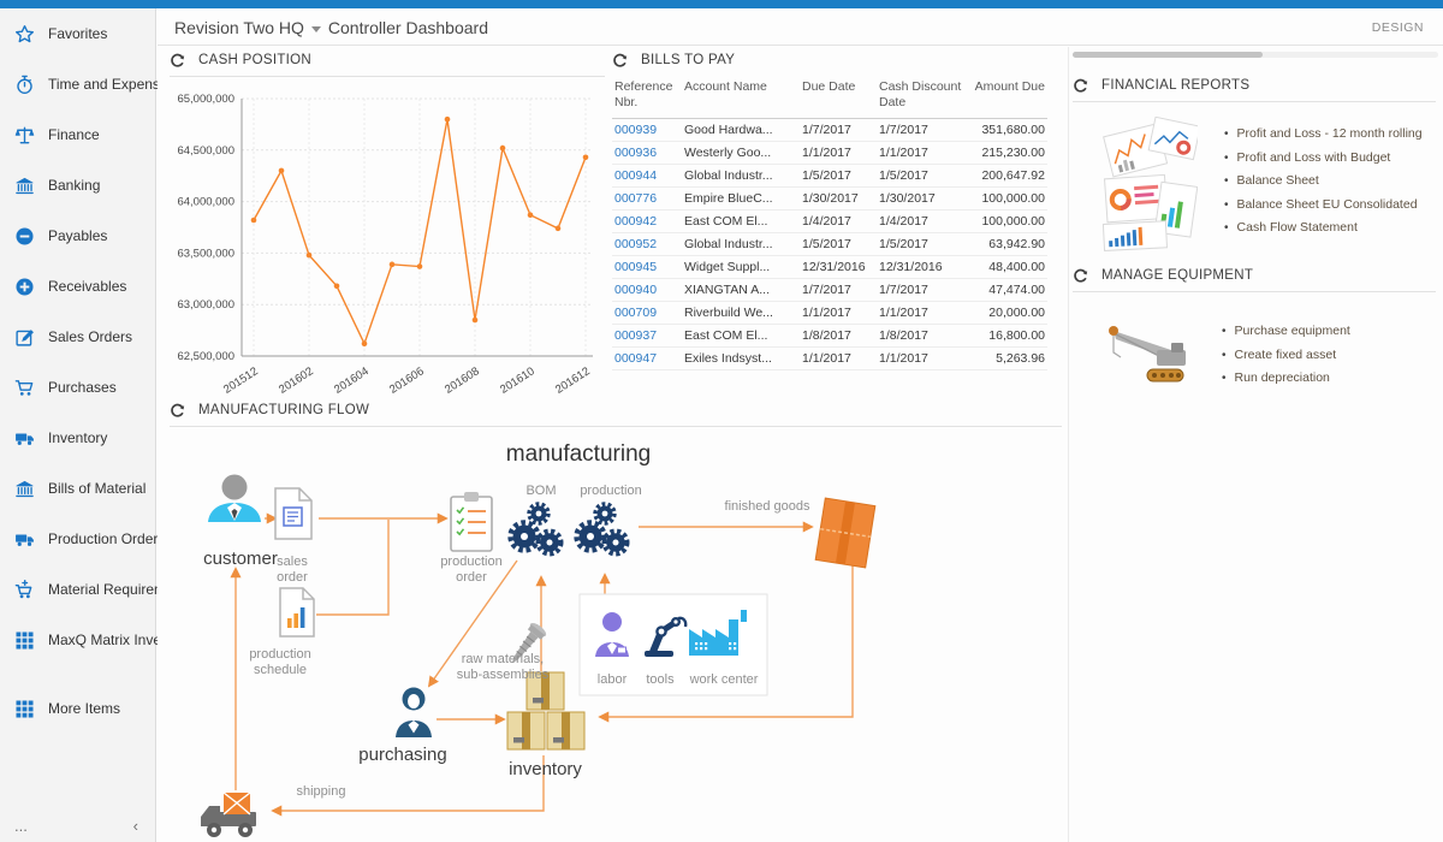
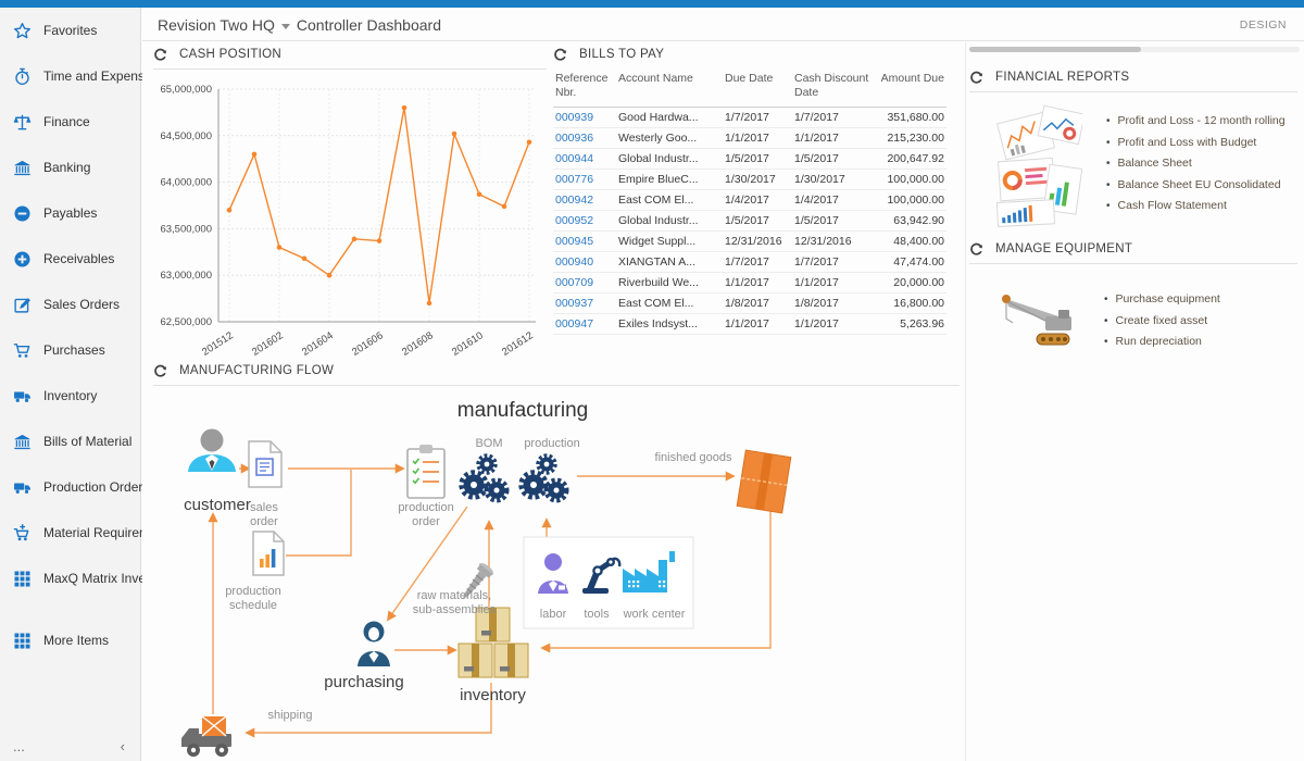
201512: 63800000 -> 63700000
201602: 63500000 -> 63300000
201604: 62600000 -> 63000000
201608: 62800000 -> 62700000
